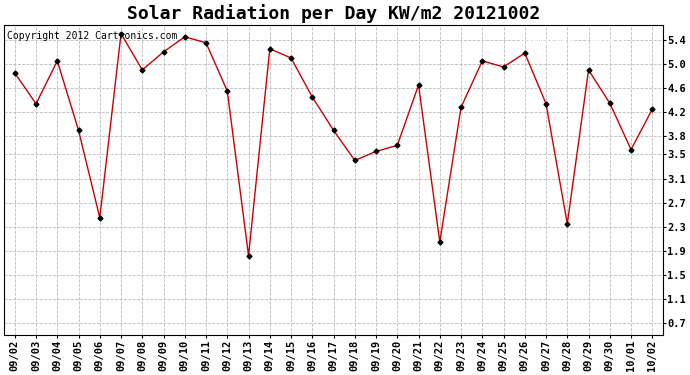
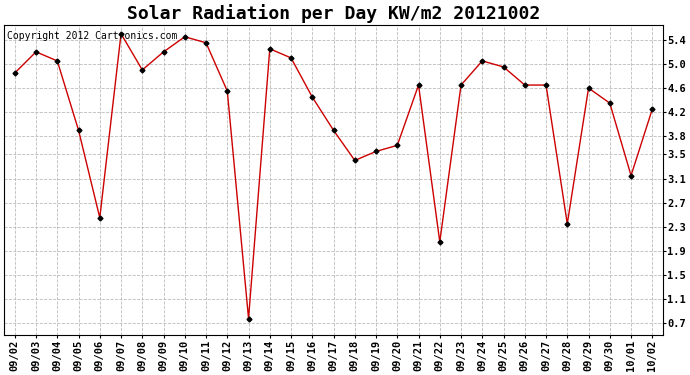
09/03: 4.34 -> 5.20
09/13: 1.82 -> 0.78
09/23: 4.28 -> 4.65
09/26: 5.18 -> 4.65
09/27: 4.34 -> 4.65
09/29: 4.90 -> 4.60
10/01: 3.58 -> 3.15
